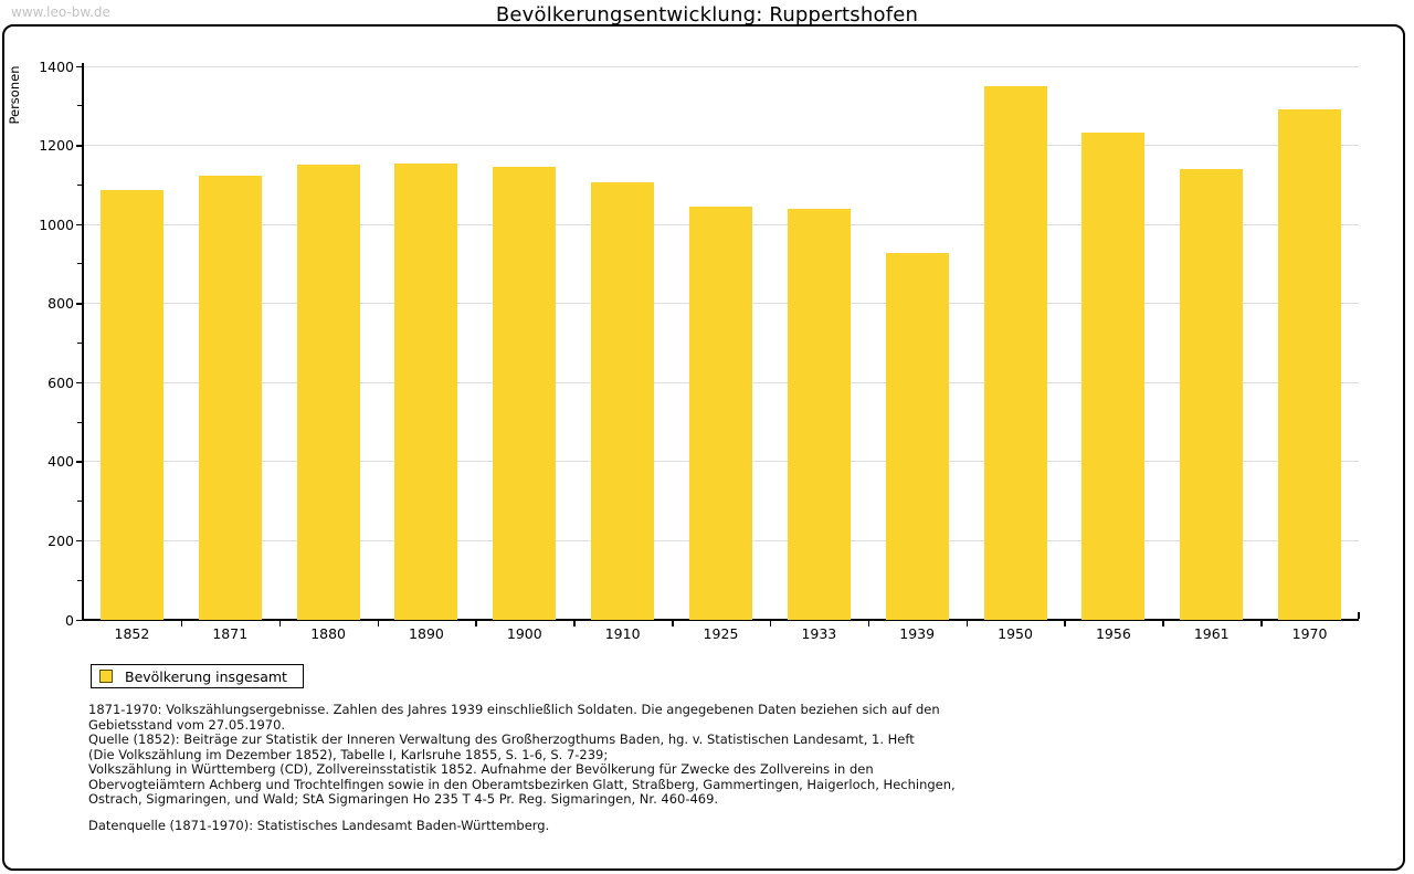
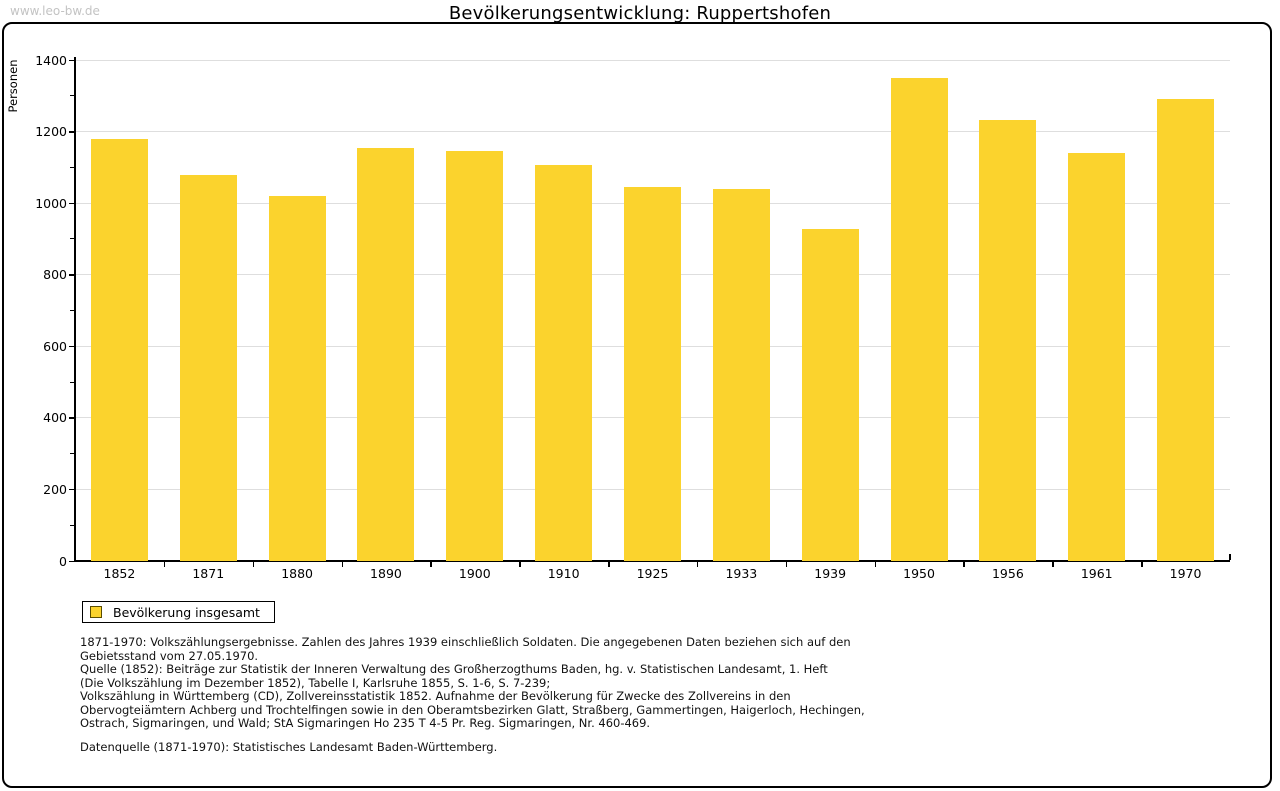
1852: 1090 -> 1180
1871: 1120 -> 1080
1880: 1150 -> 1020
